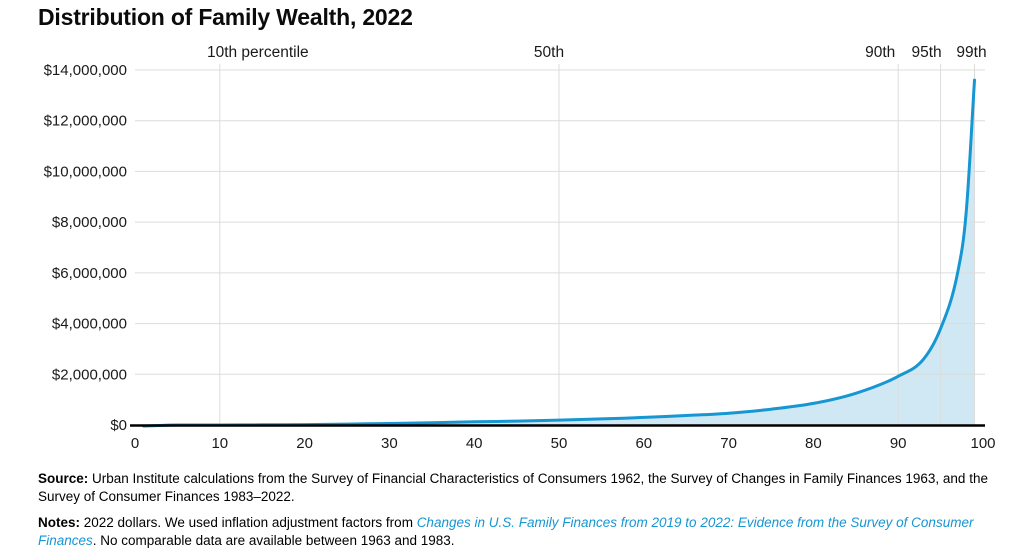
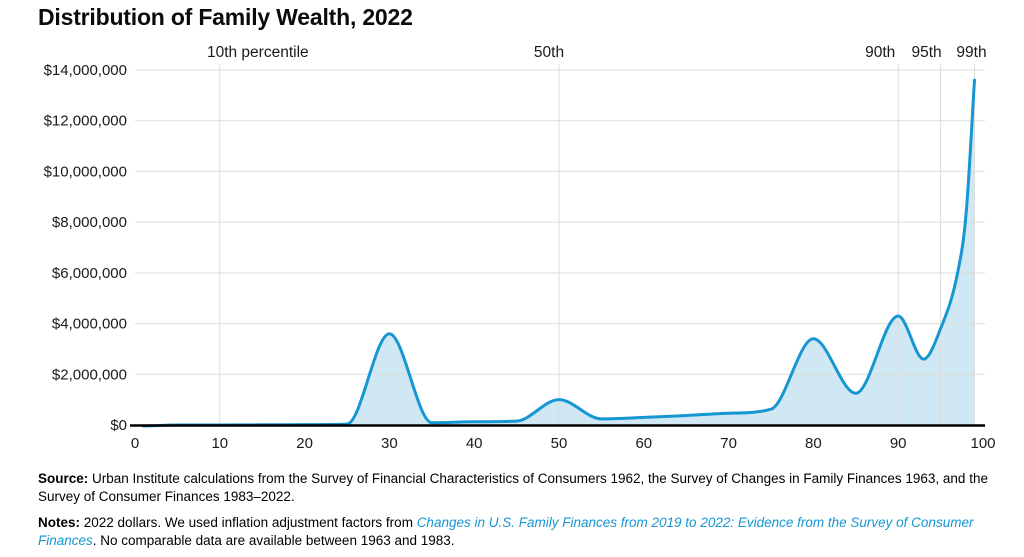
30: $100000 -> $3600000
50: $200000 -> $1000000
80: $800000 -> $3400000
90: $1900000 -> $4300000
